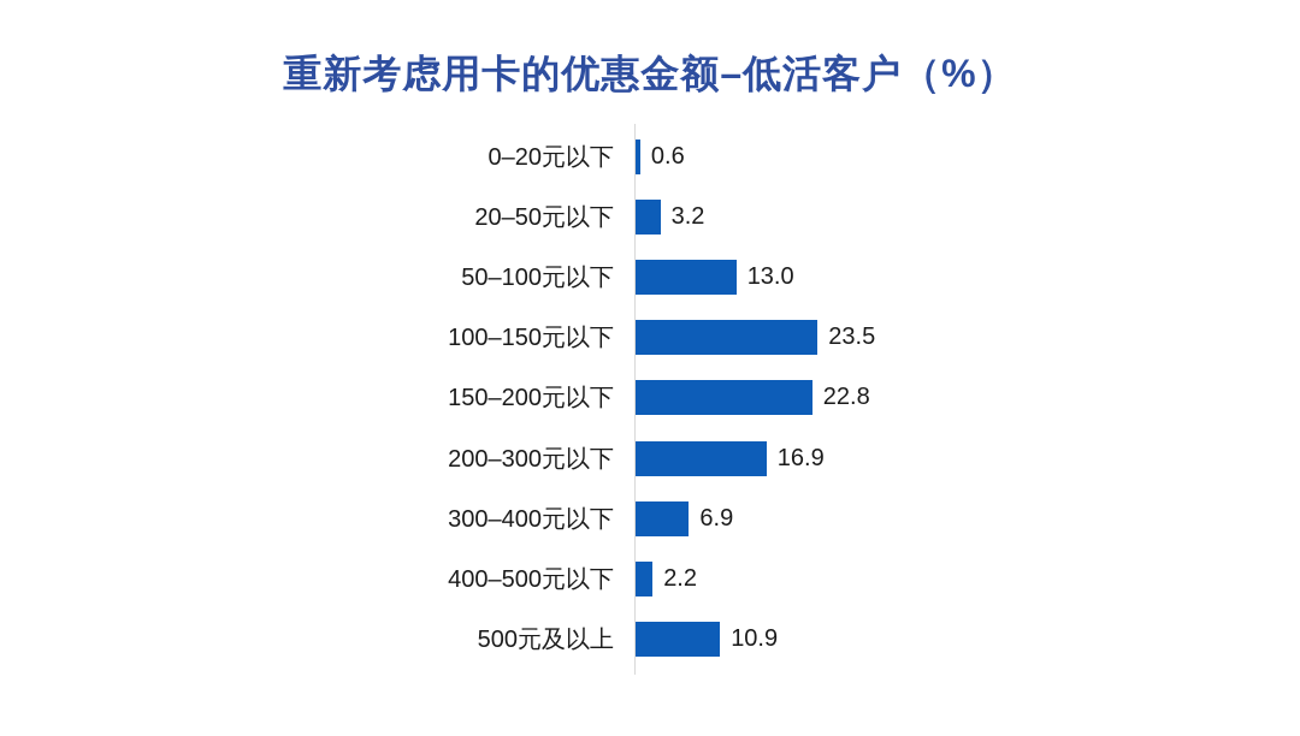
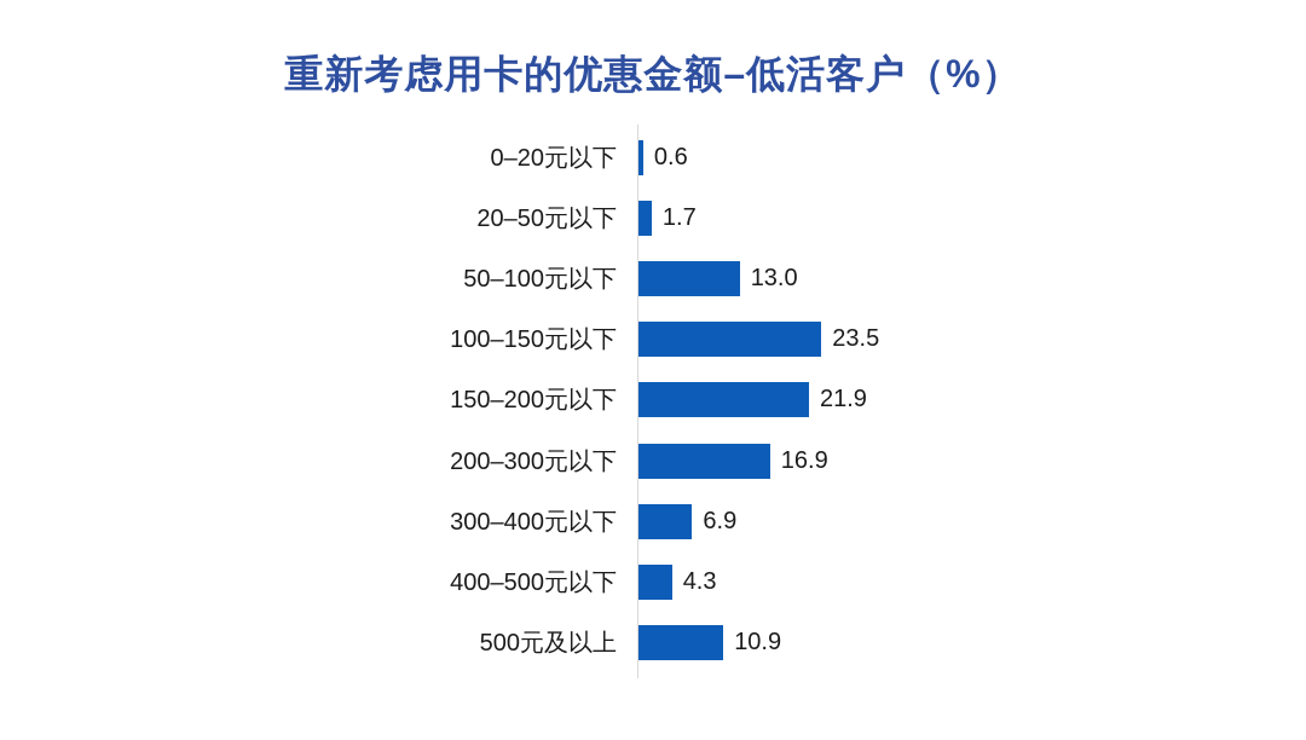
20–50元以下: 3.2 -> 1.7
150–200元以下: 22.8 -> 21.9
400–500元以下: 2.2 -> 4.3
